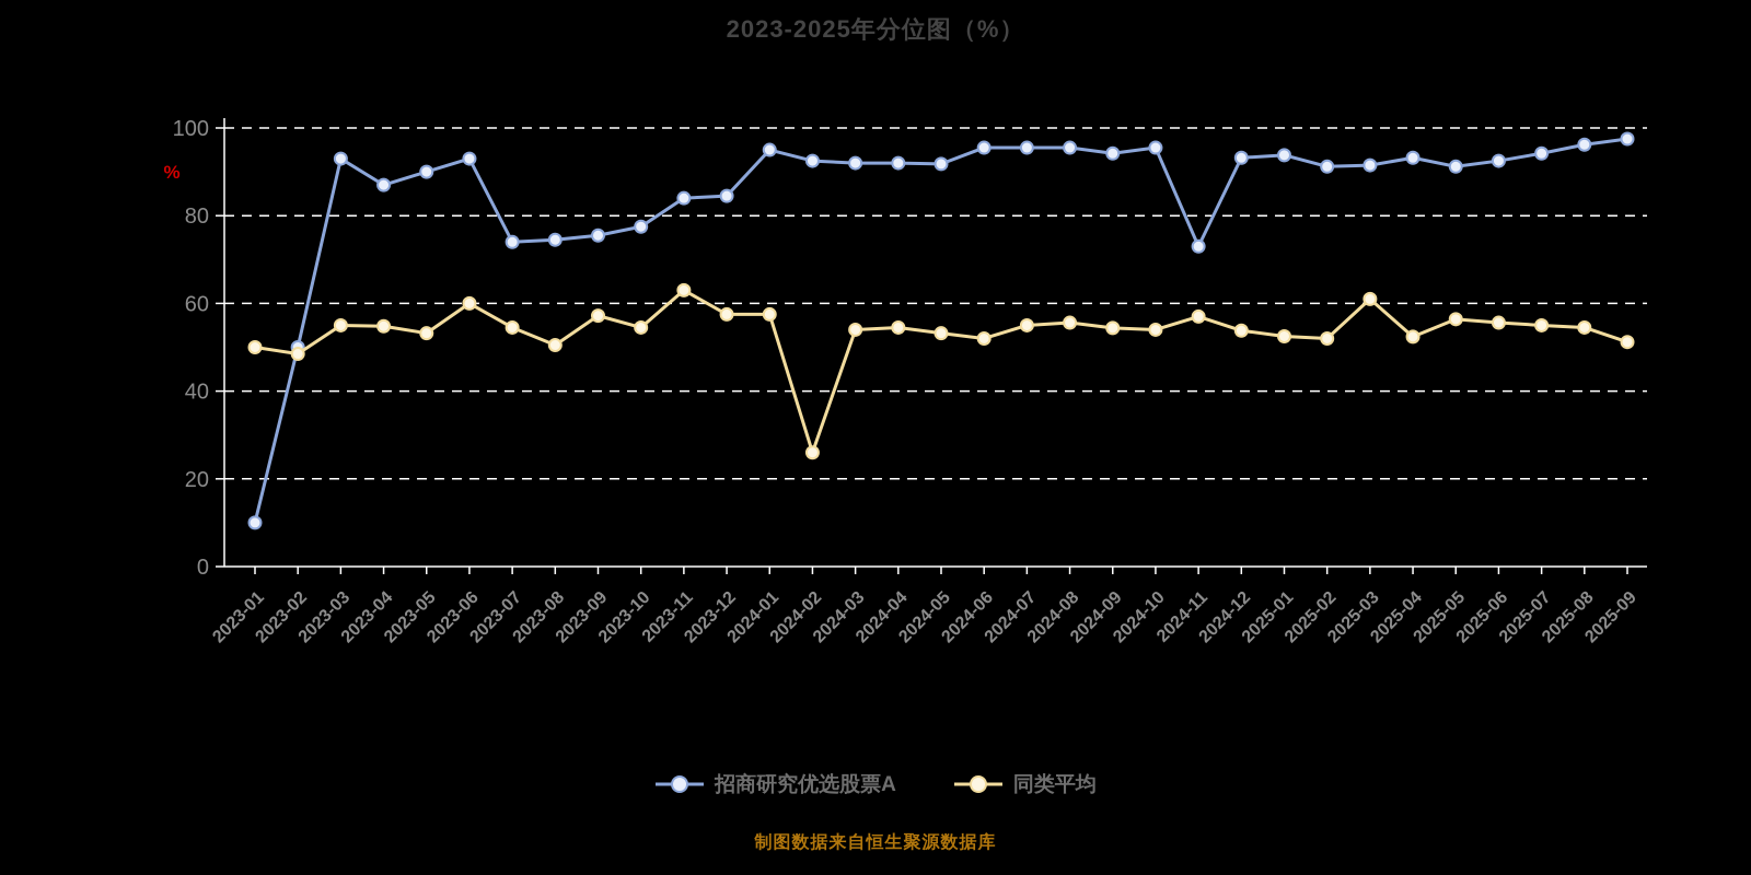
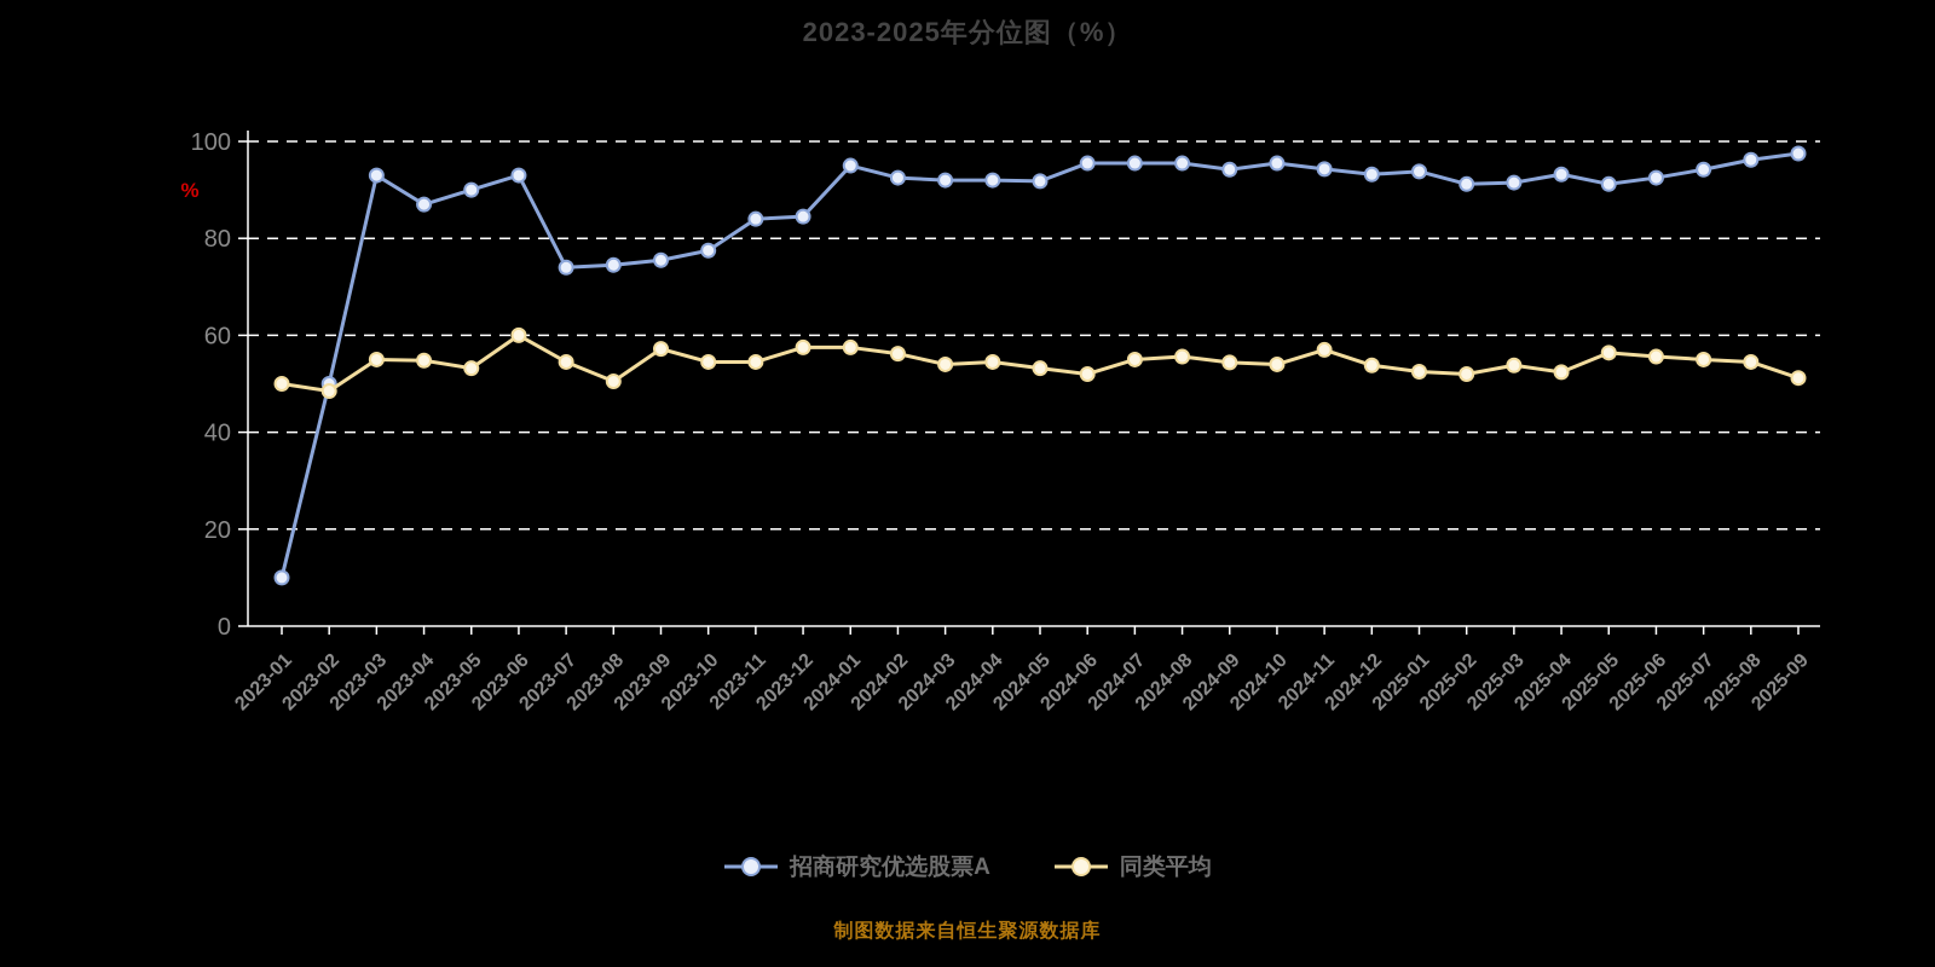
同类平均/2023-11: 63 -> 54
同类平均/2024-02: 26 -> 56
招商研究优选股票A/2024-11: 73 -> 94
同类平均/2025-03: 61 -> 54
